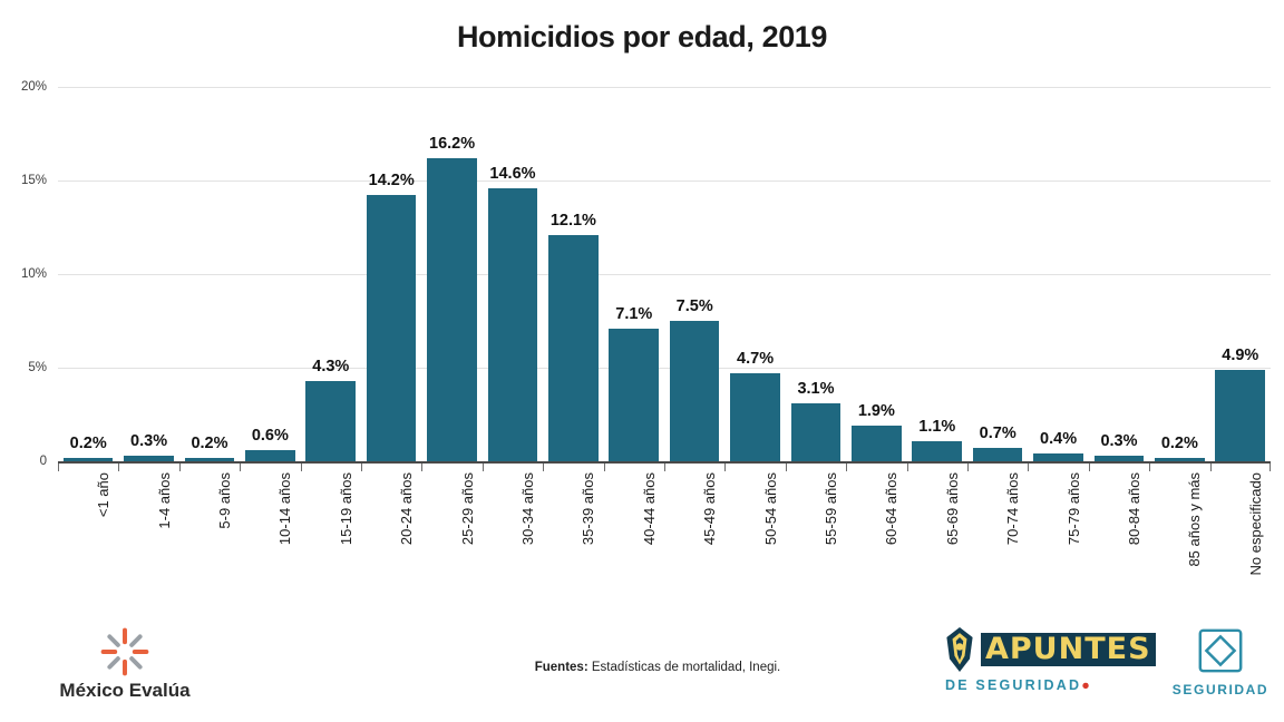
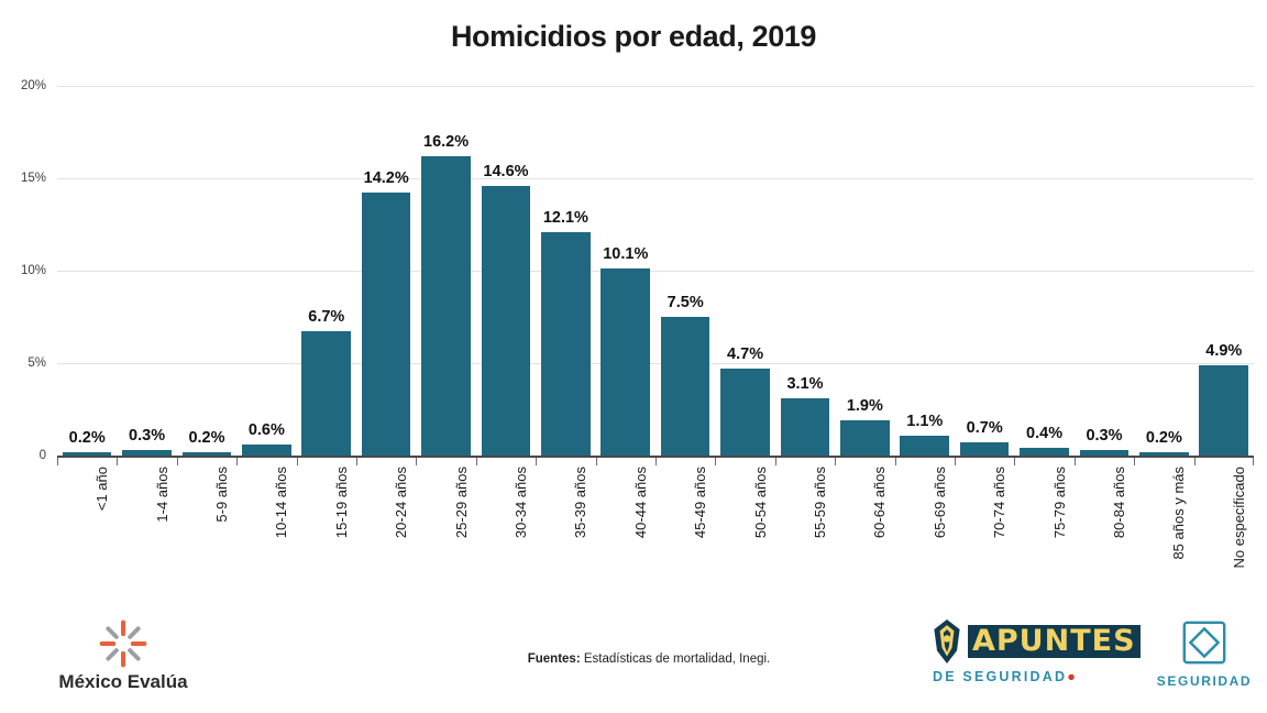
15-19 años: 4.3% -> 6.7%
40-44 años: 7.1% -> 10.1%
